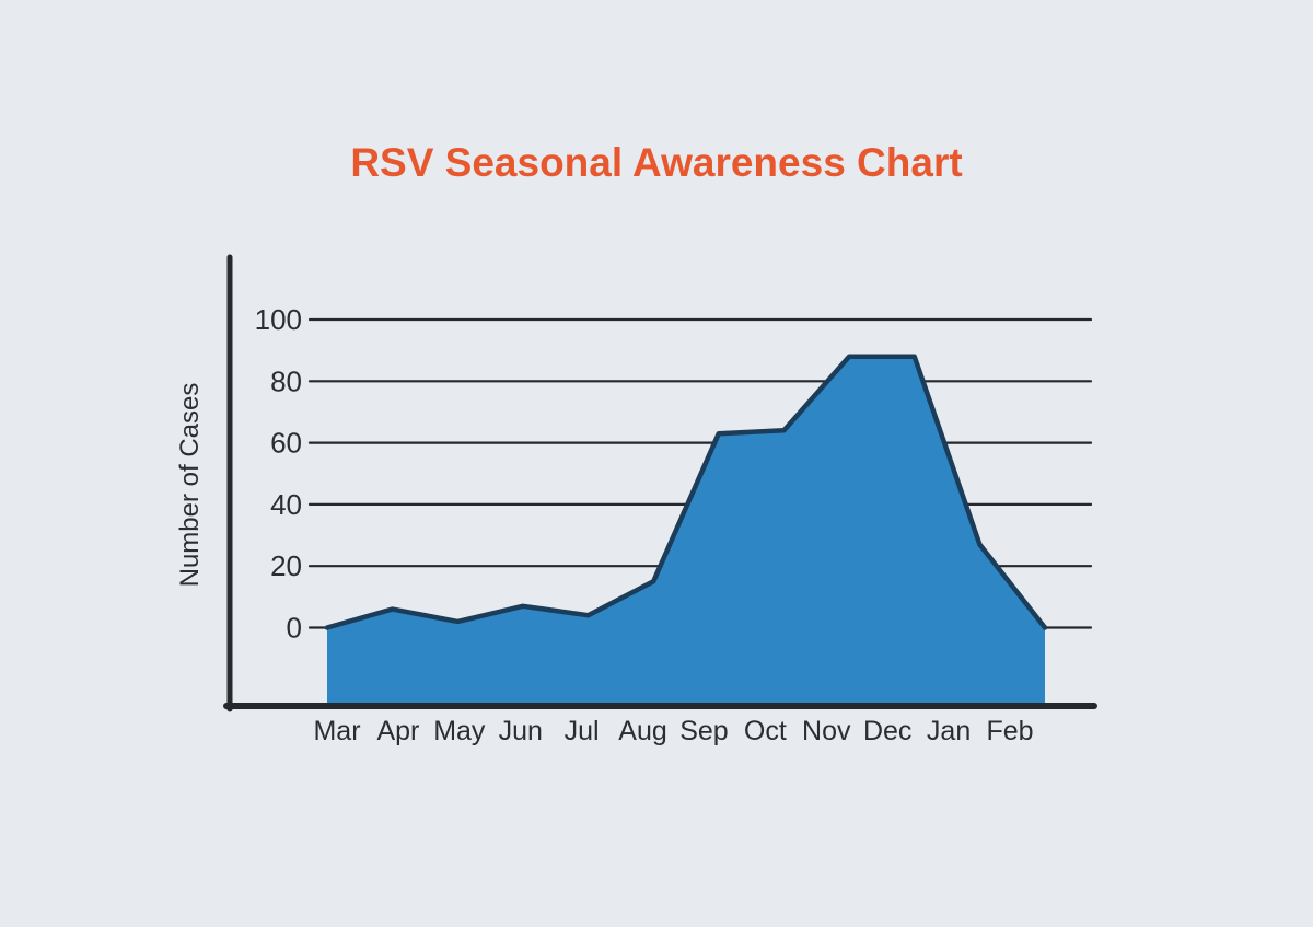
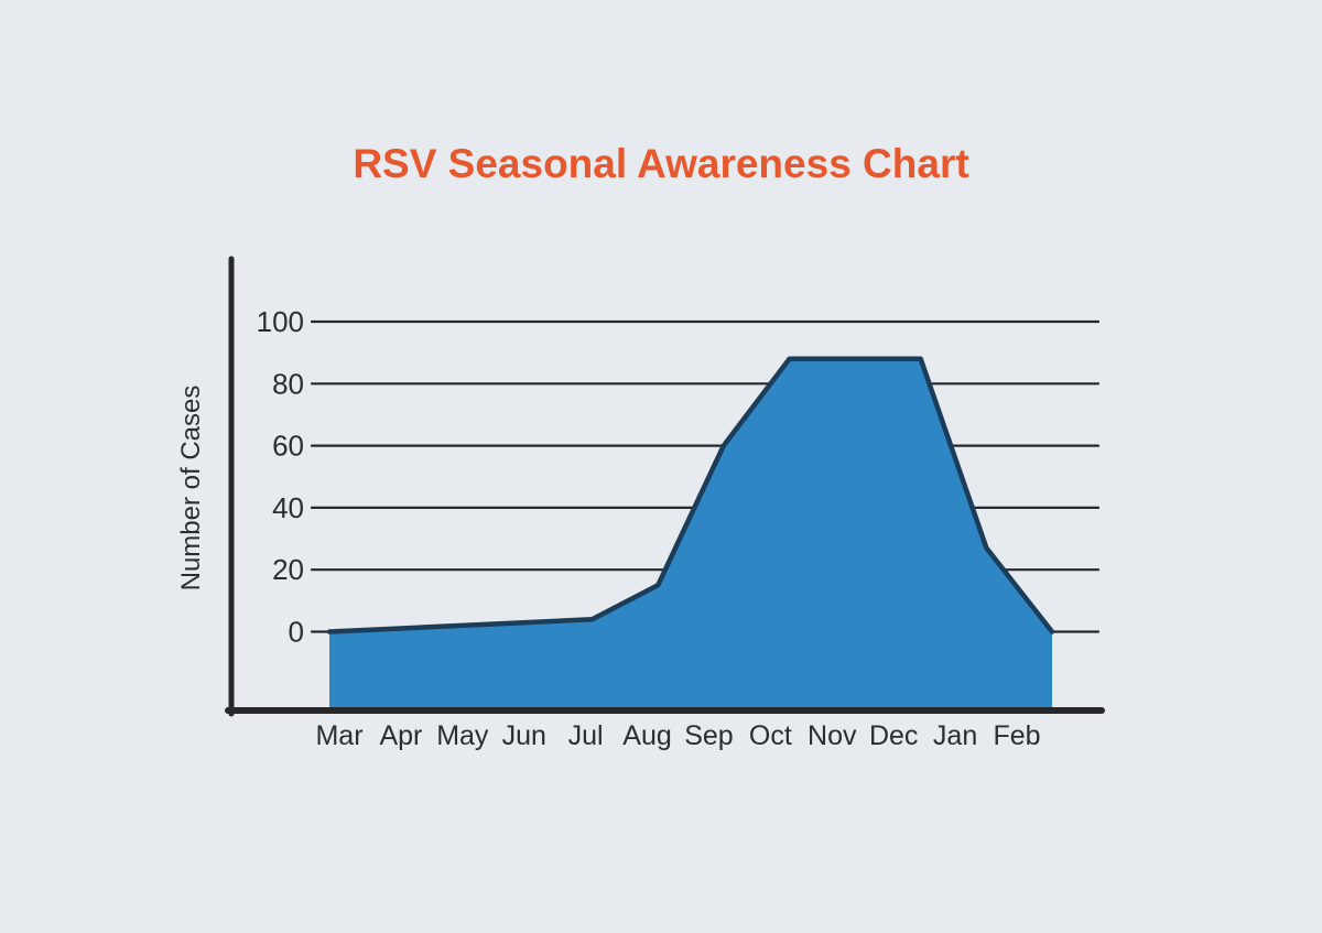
Apr: 6 -> 1
Jun: 7 -> 3
Sep: 63 -> 60
Oct: 64 -> 88
